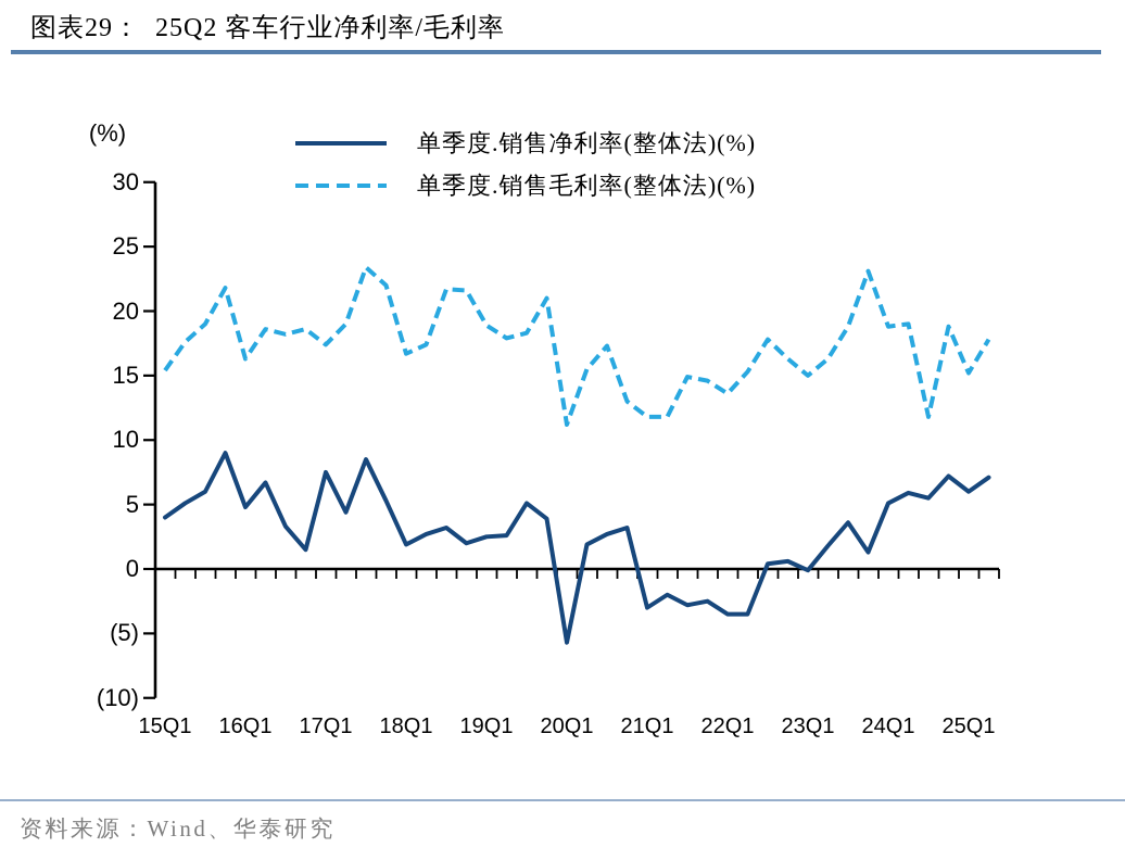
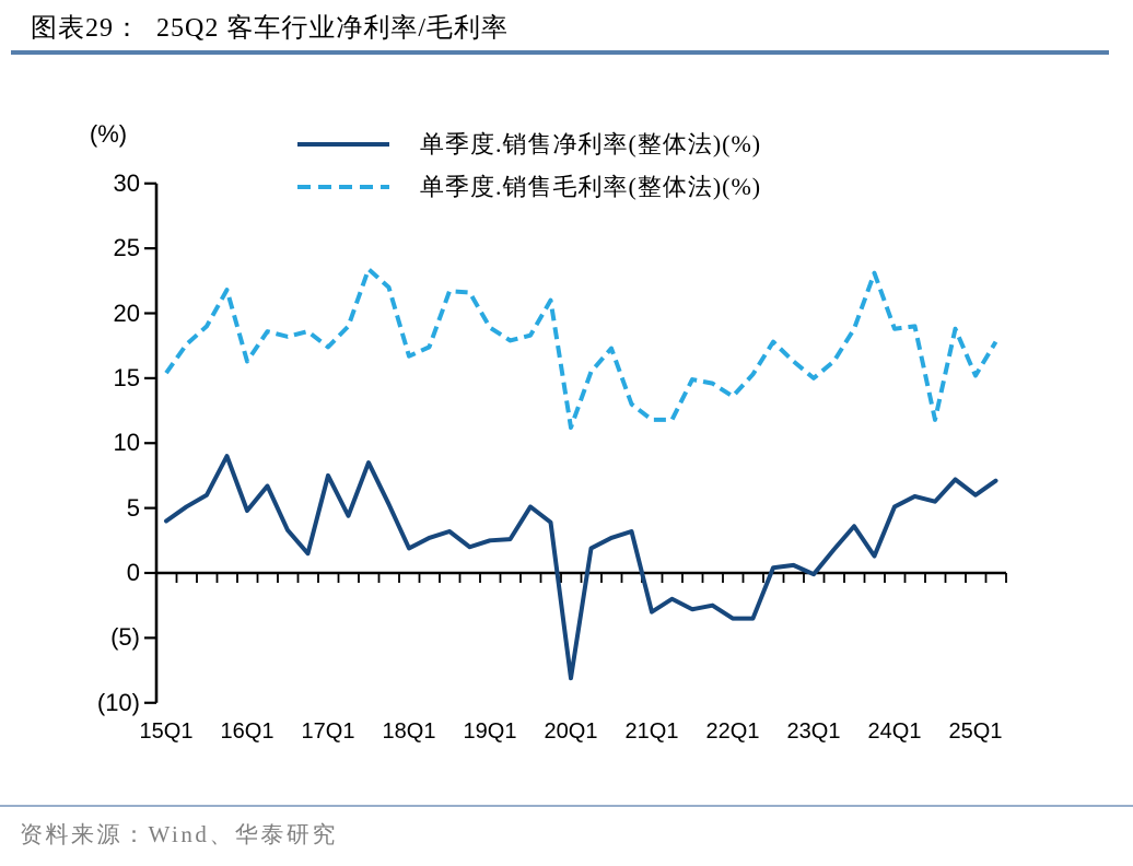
单季度.销售净利率(整体法)(%)/20Q1: -5.7 -> -8.1
